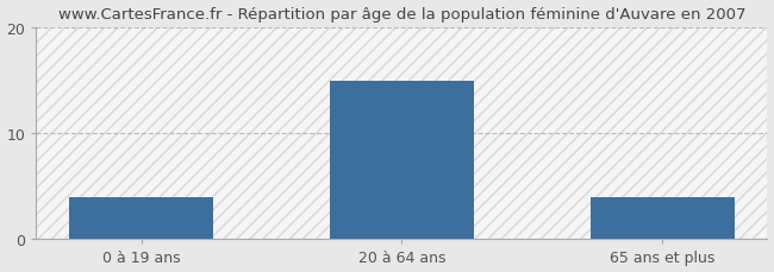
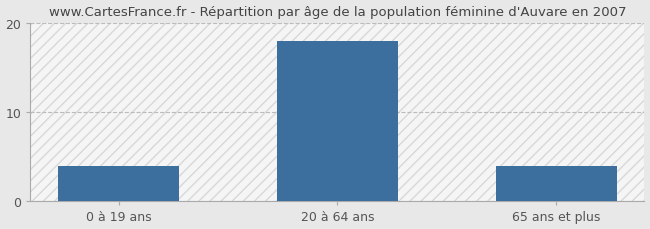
20 à 64 ans: 15 -> 18
